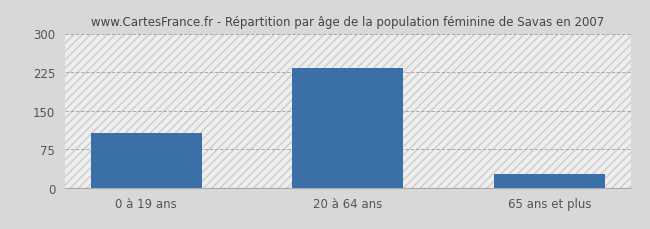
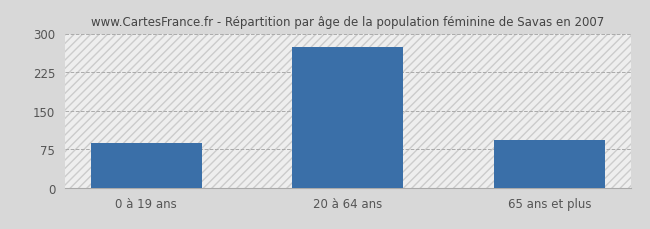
0 à 19 ans: 107 -> 86
20 à 64 ans: 233 -> 274
65 ans et plus: 27 -> 92
